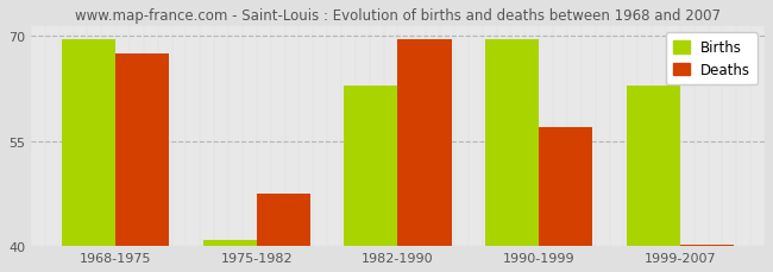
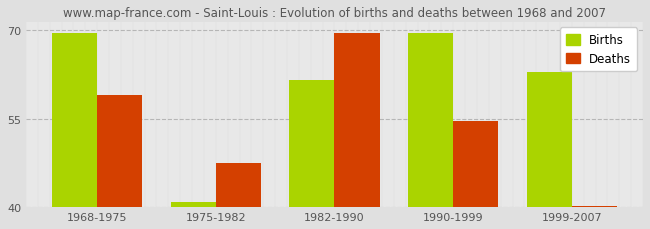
Deaths/1968-1975: 67.5 -> 59.0
Births/1982-1990: 63.0 -> 61.6
Deaths/1990-1999: 57.0 -> 54.6
